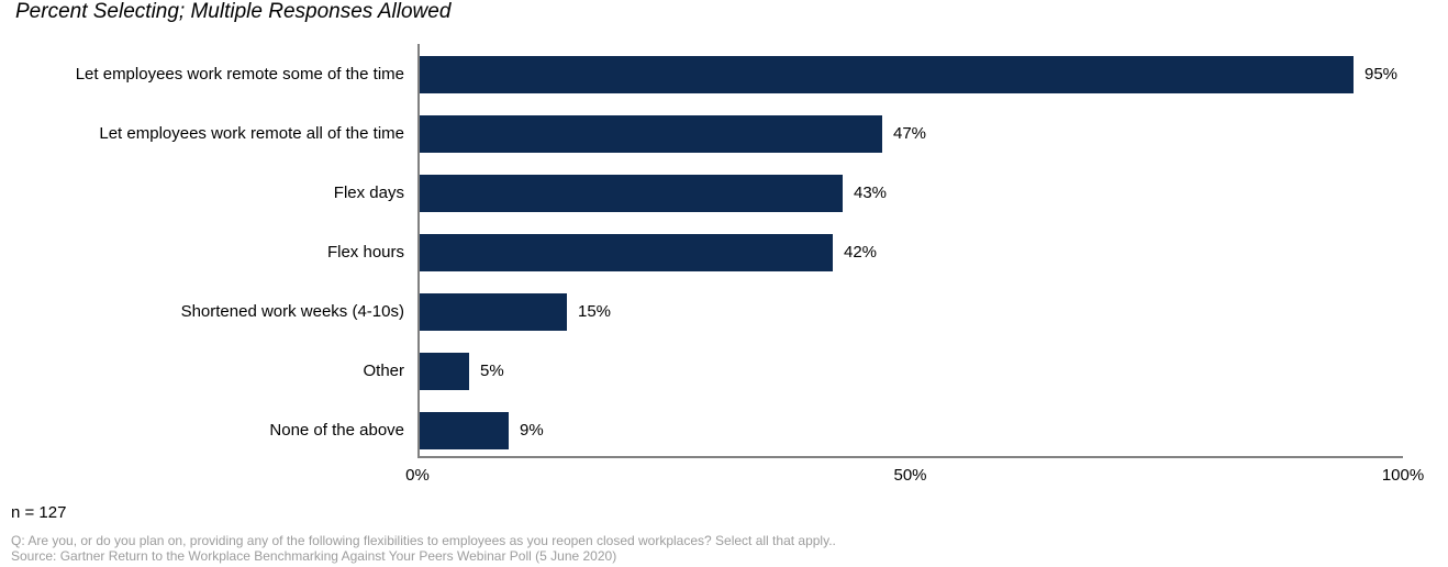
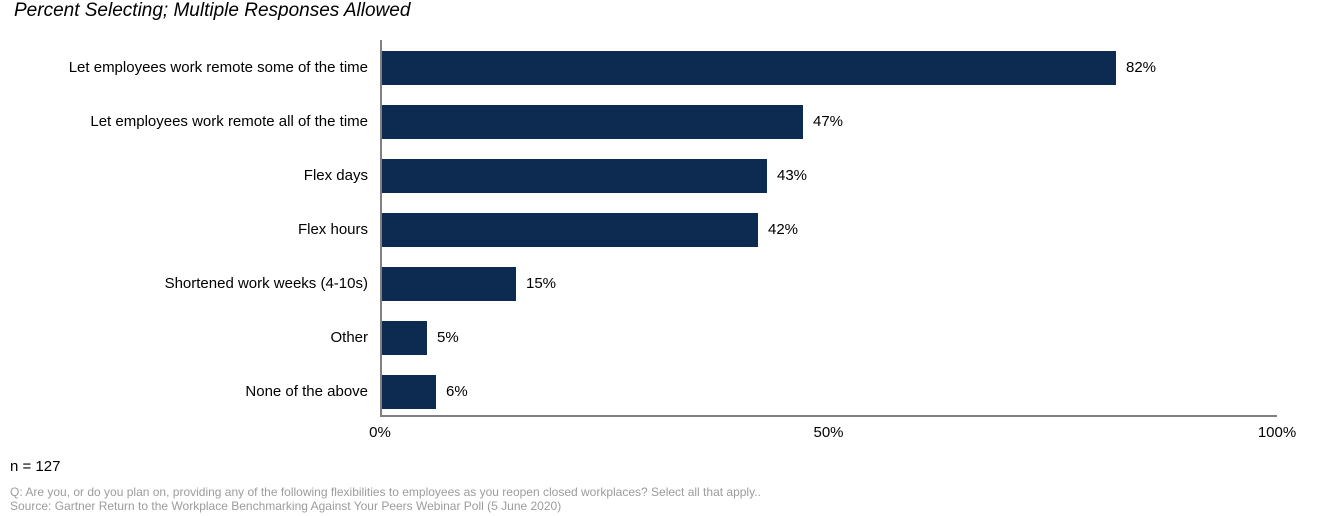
Let employees work remote some of the time: 95% -> 82%
None of the above: 9% -> 6%
